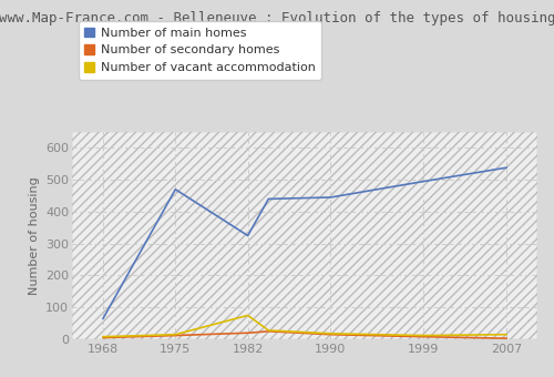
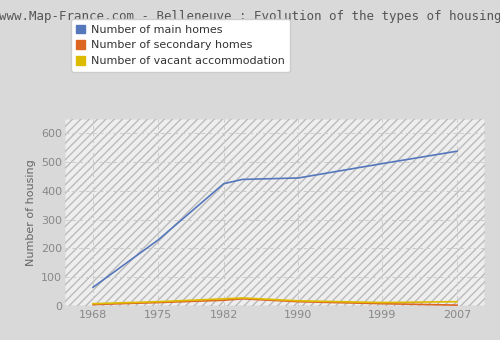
Number of main homes/1975: 470 -> 230
Number of main homes/1982: 325 -> 425
Number of vacant accommodation/1982: 75 -> 25
